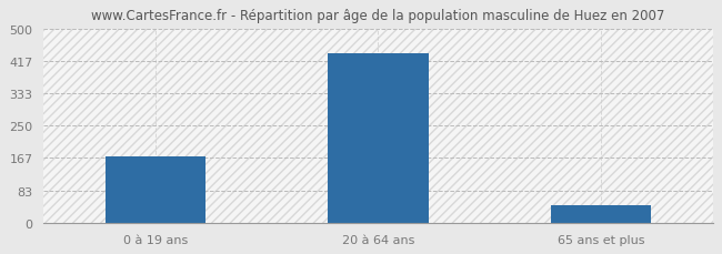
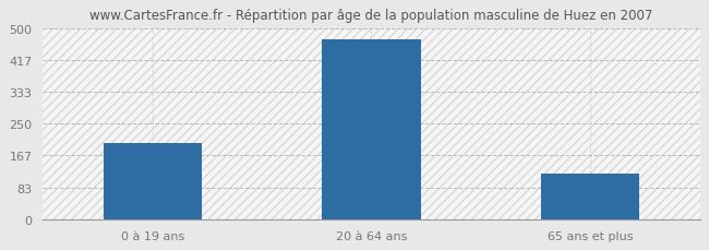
0 à 19 ans: 170 -> 200
20 à 64 ans: 436 -> 470
65 ans et plus: 45 -> 120
